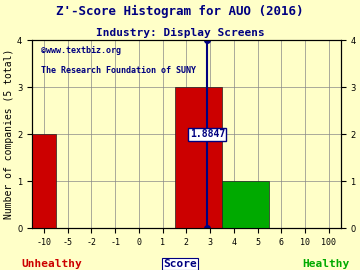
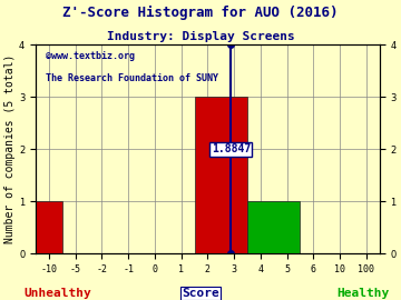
-10: 2 -> 1
